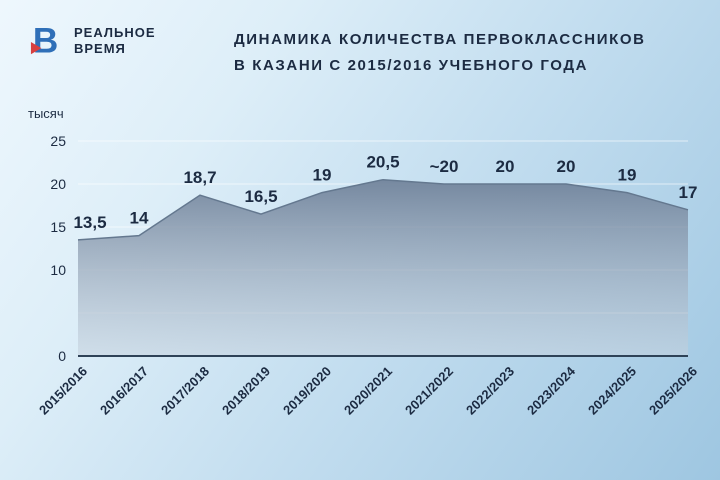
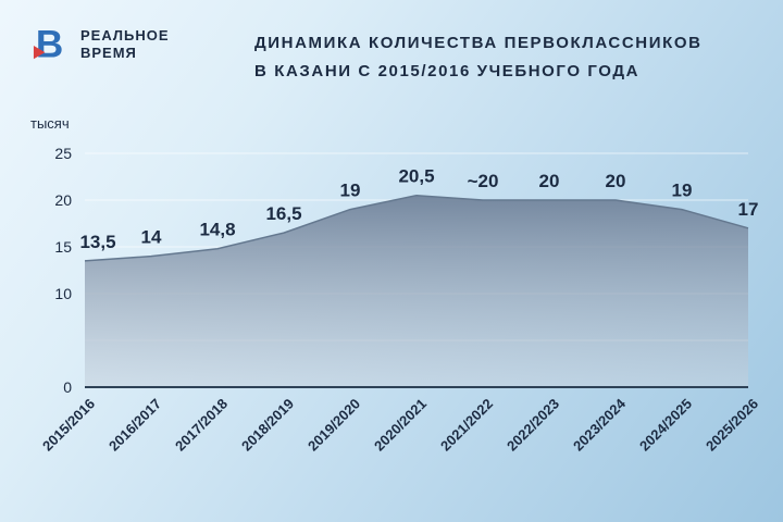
2017/2018: 18,7 -> 14,8
